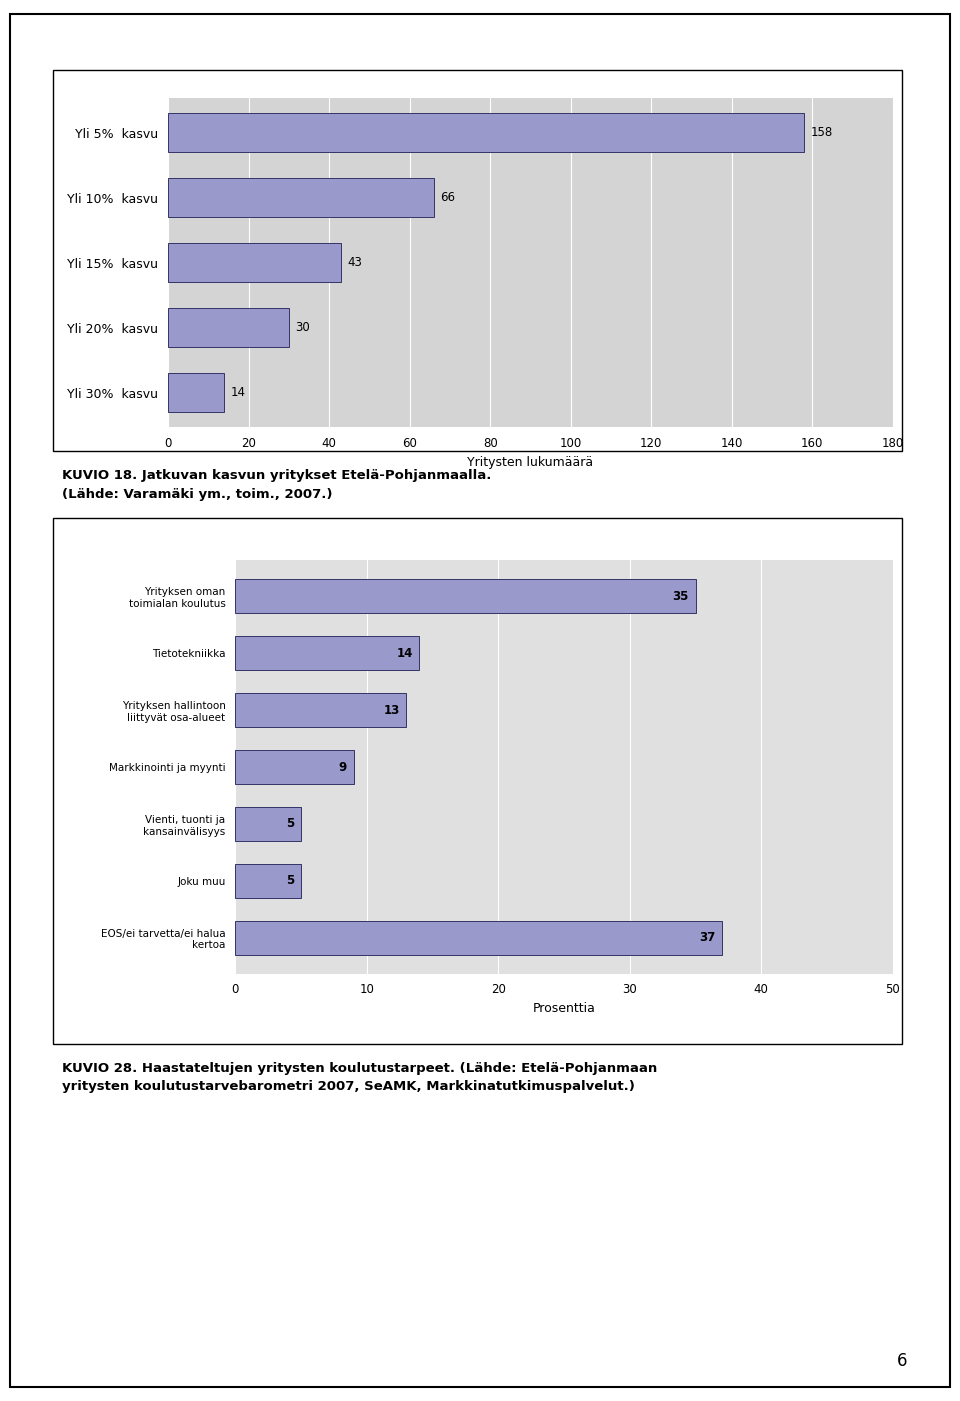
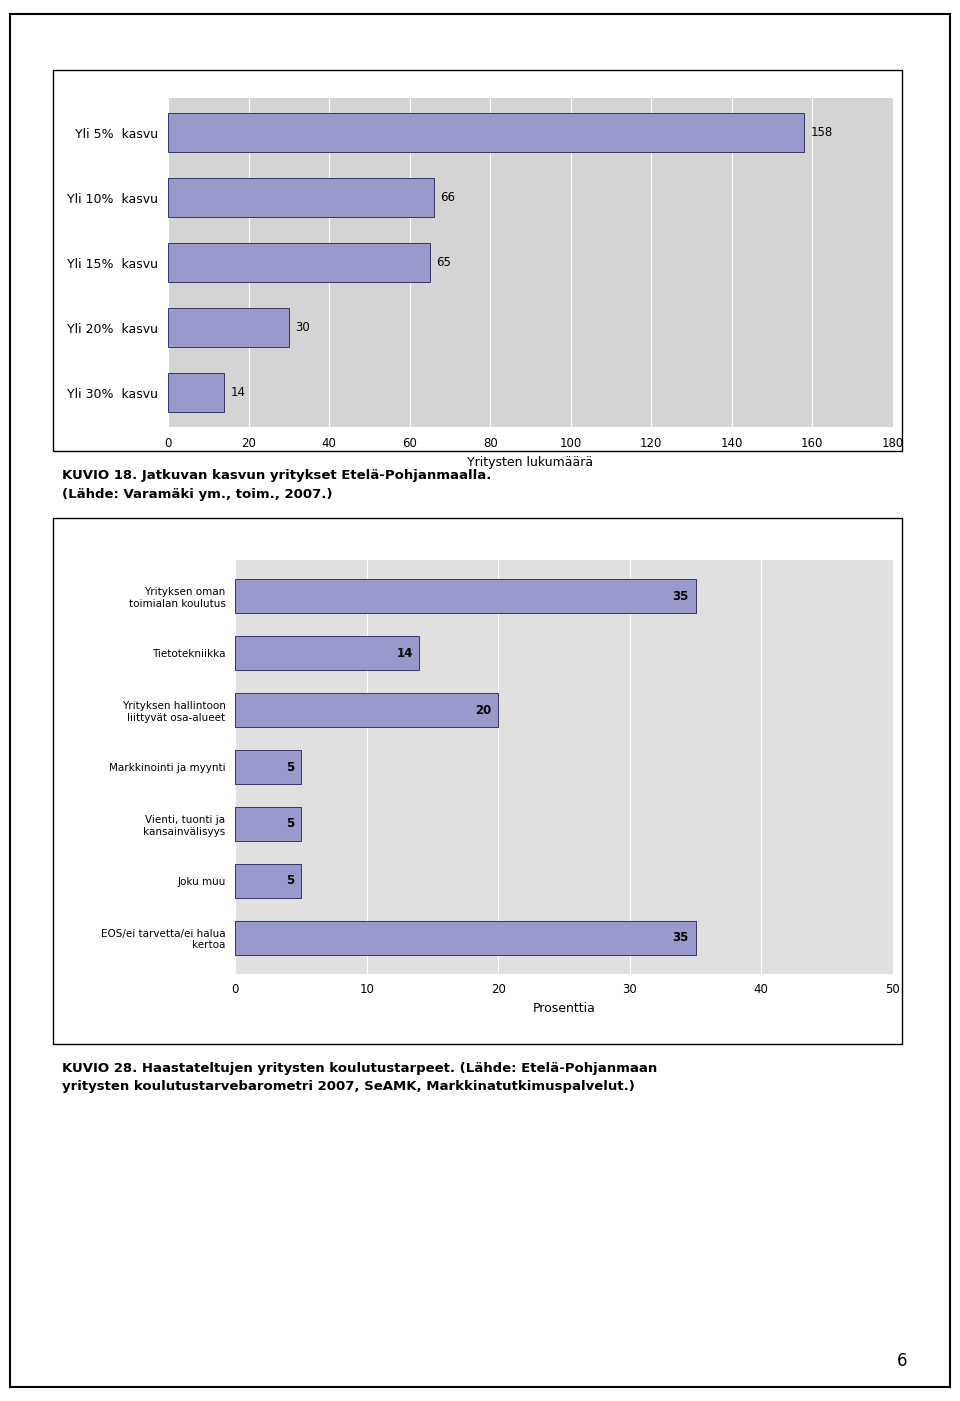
Yli 15% kasvu: 43 -> 65
Yrityksen hallintoon liittyvät osa-alueet: 13 -> 20
Markkinointi ja myynti: 9 -> 5
EOS/ei tarvetta/ei halua kertoa: 37 -> 35
